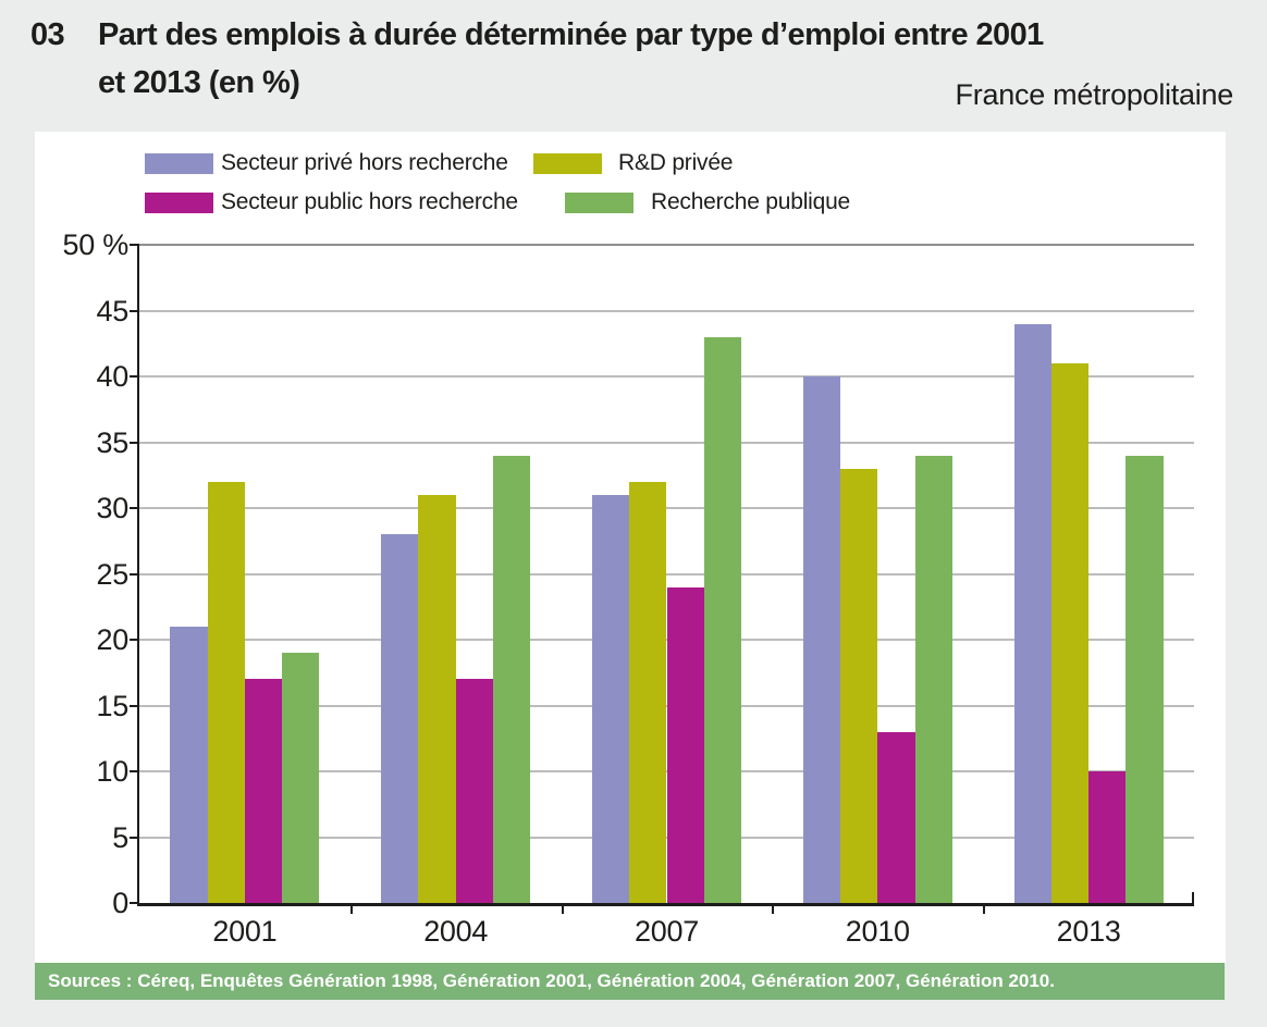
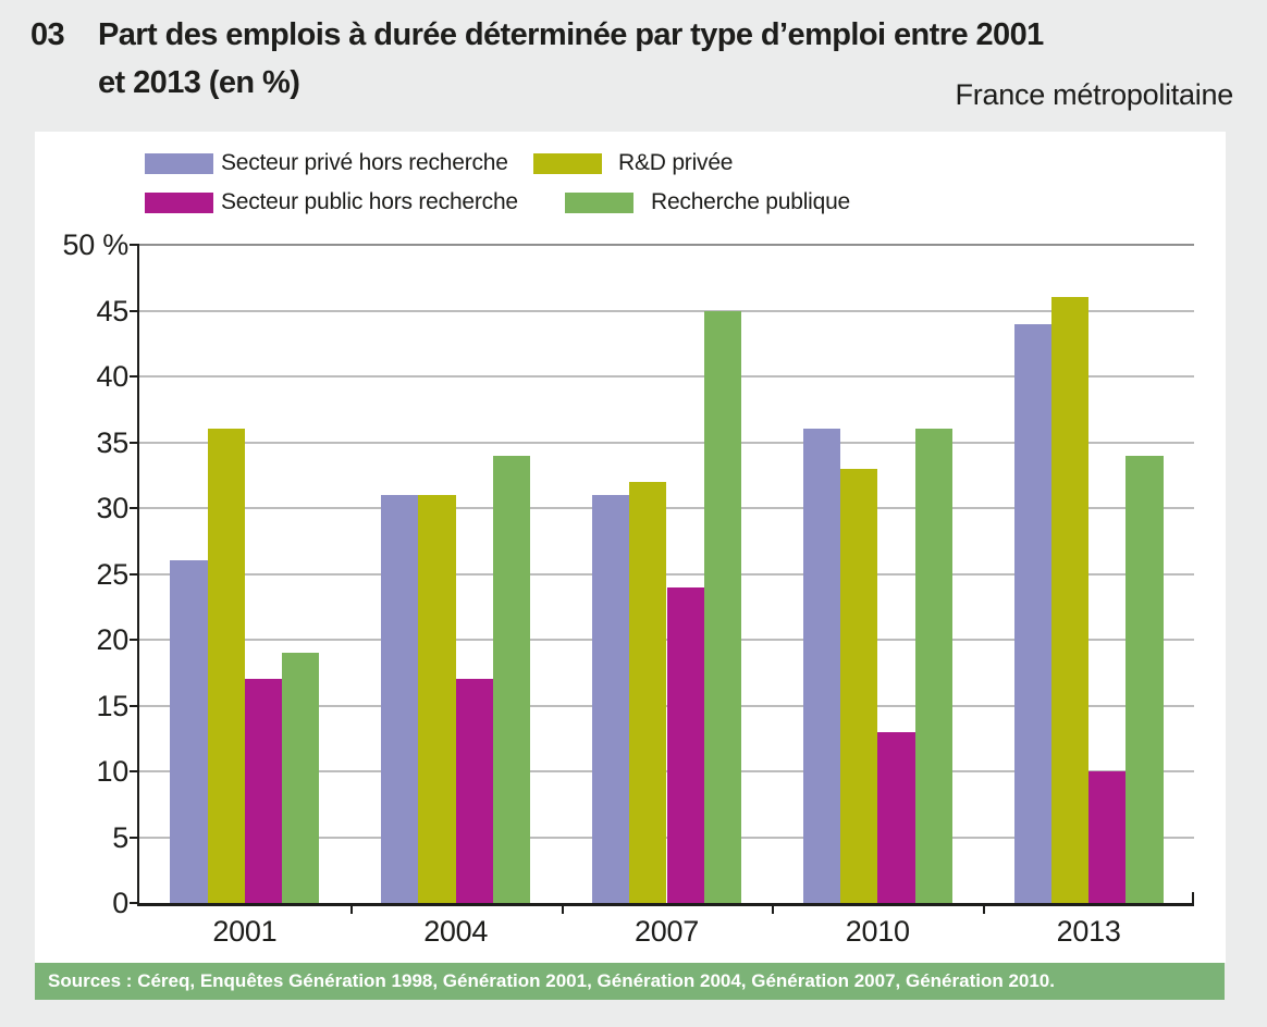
Secteur privé hors recherche/2001: 21% -> 26%
R&D privée/2001: 32% -> 36%
Secteur privé hors recherche/2004: 28% -> 31%
Recherche publique/2007: 43% -> 45%
Secteur privé hors recherche/2010: 40% -> 36%
Recherche publique/2010: 34% -> 36%
R&D privée/2013: 41% -> 46%
